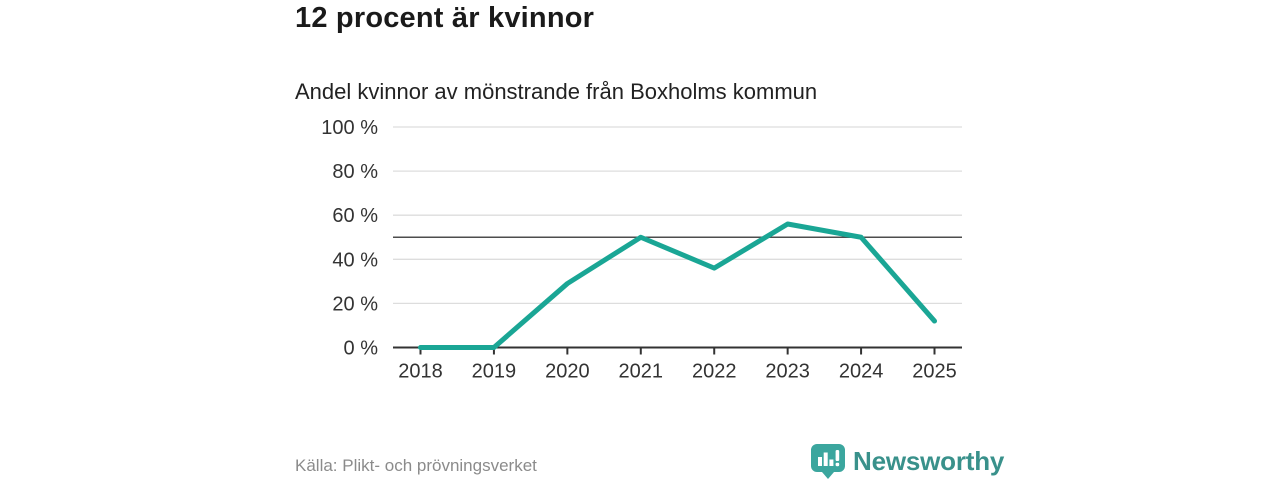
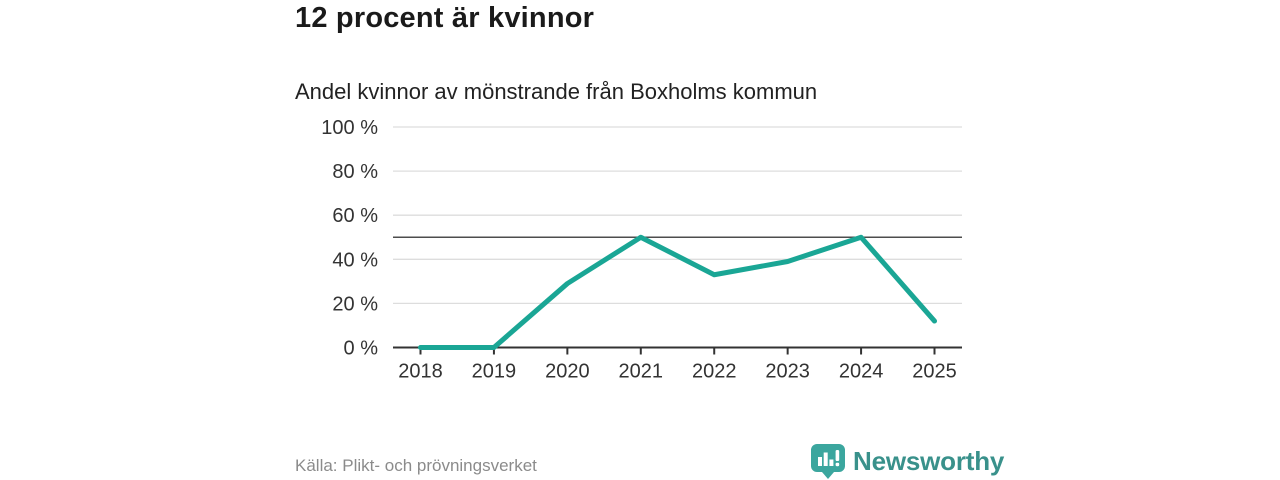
2022: 36% -> 33%
2023: 56% -> 39%
